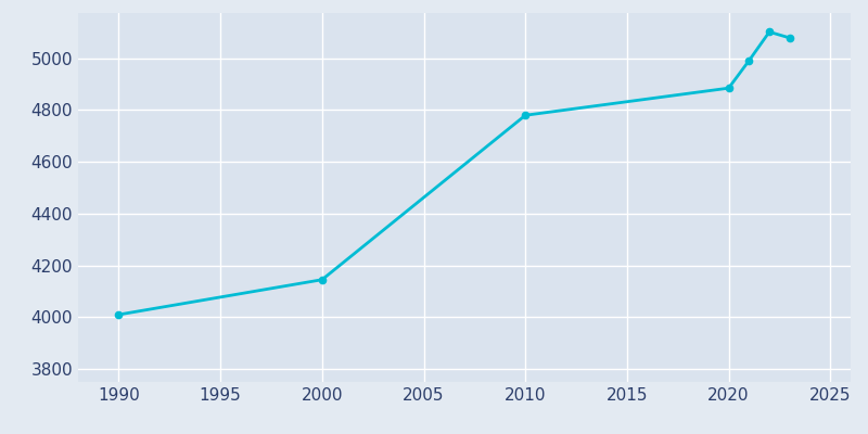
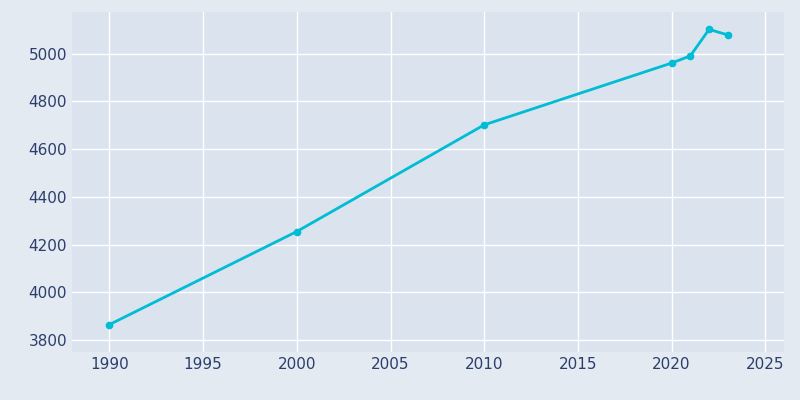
1990: 4010 -> 3865
2000: 4145 -> 4255
2010: 4780 -> 4702
2020: 4885 -> 4961
